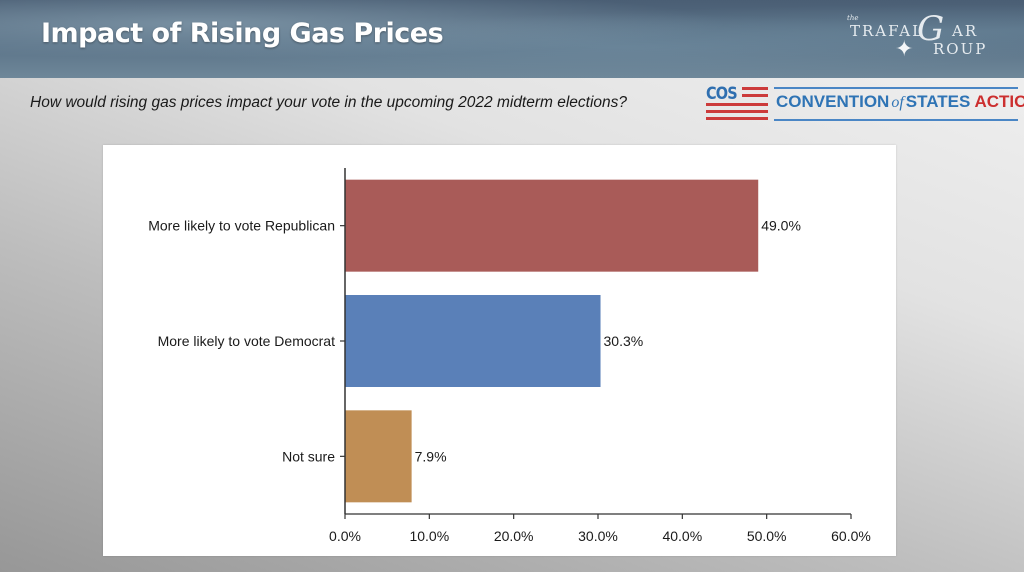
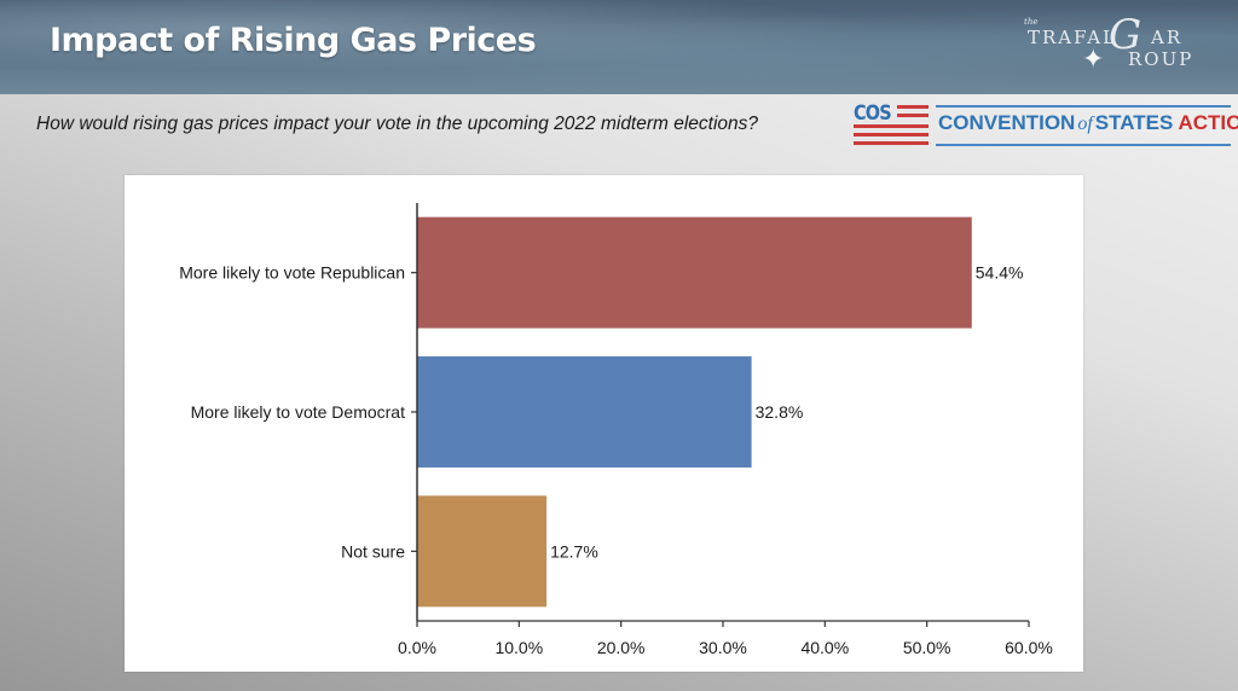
More likely to vote Republican: 49.0% -> 54.4%
More likely to vote Democrat: 30.3% -> 32.8%
Not sure: 7.9% -> 12.7%
